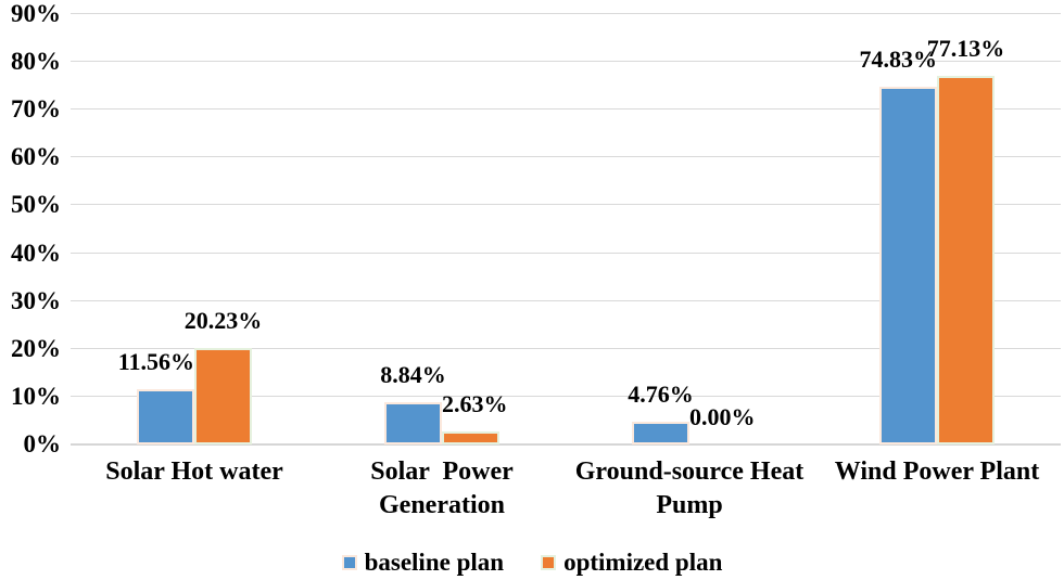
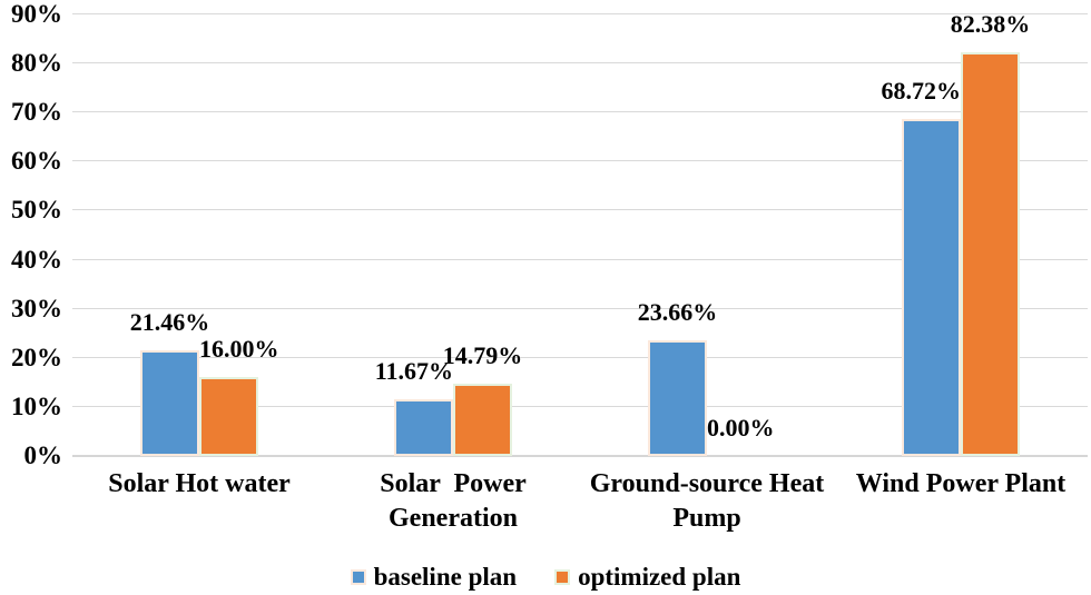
baseline plan/Solar Hot water: 11.56% -> 21.46%
optimized plan/Solar Hot water: 20.23% -> 16.00%
baseline plan/Solar Power Generation: 8.84% -> 11.67%
optimized plan/Solar Power Generation: 2.63% -> 14.79%
baseline plan/Ground-source Heat Pump: 4.76% -> 23.66%
baseline plan/Wind Power Plant: 74.83% -> 68.72%
optimized plan/Wind Power Plant: 77.13% -> 82.38%
